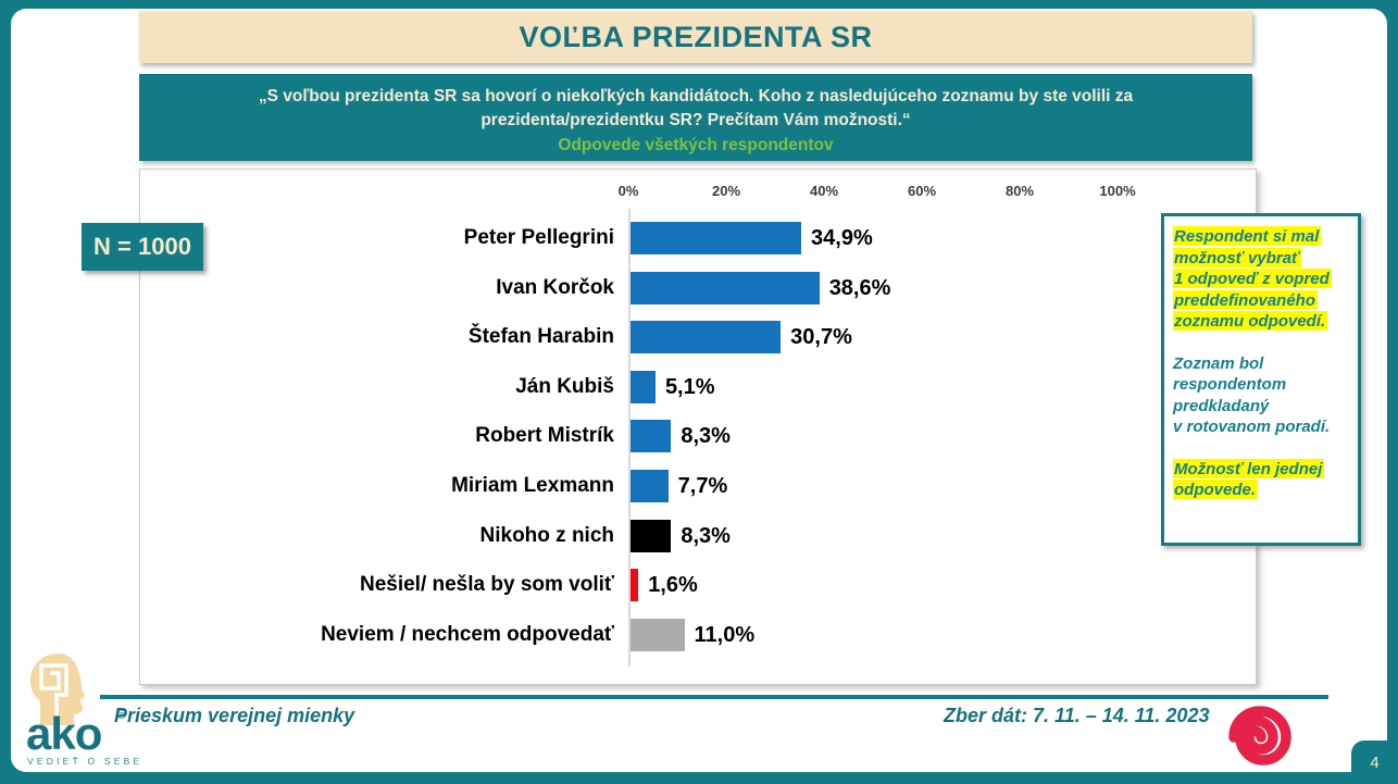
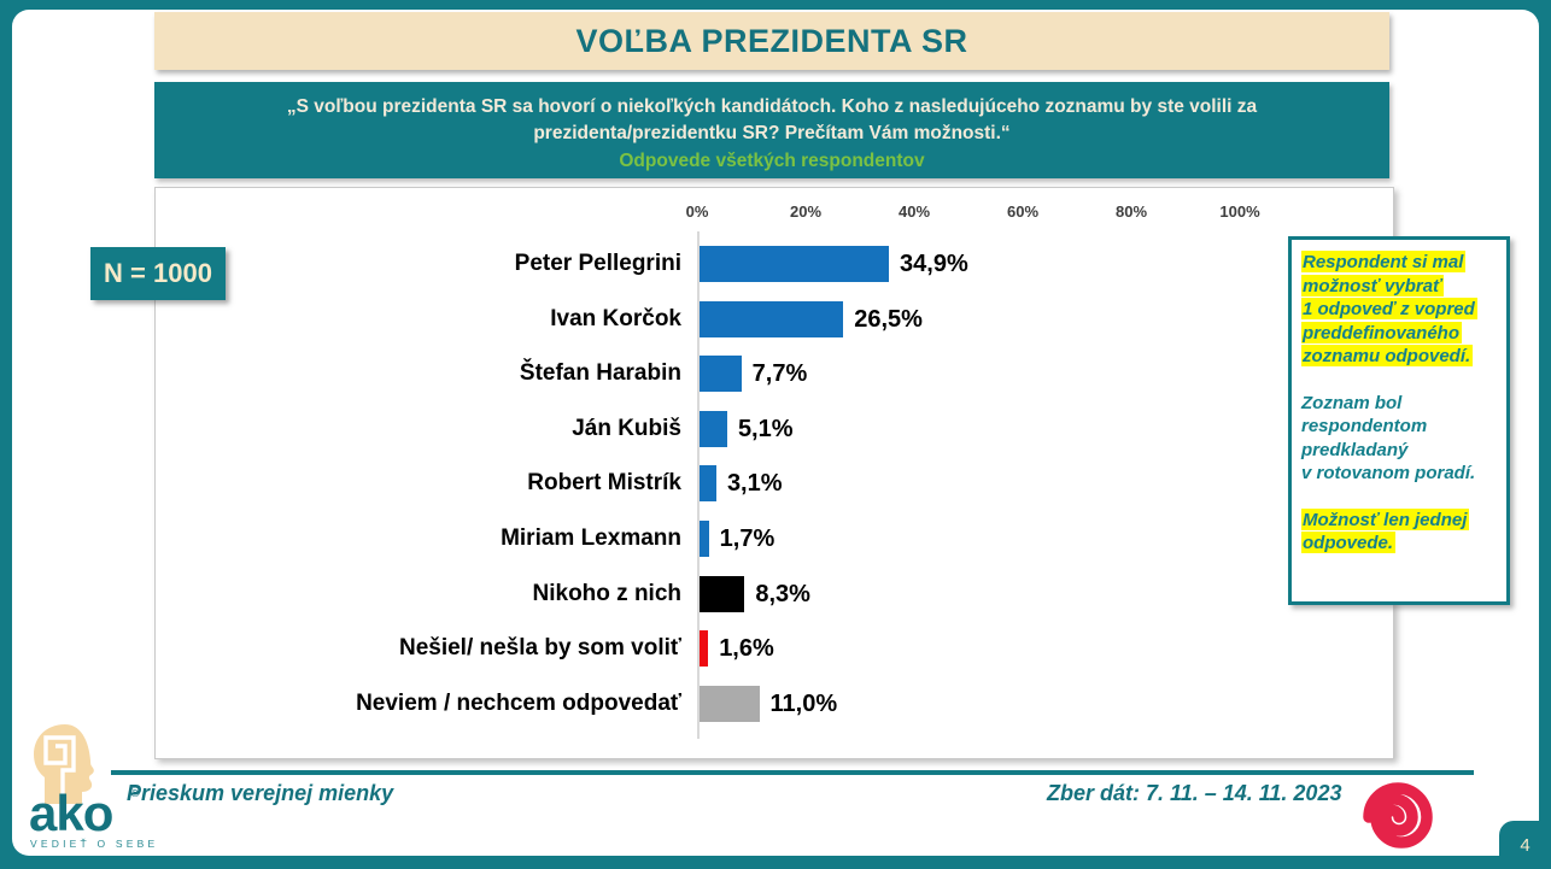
Ivan Korčok: 38,6% -> 26,5%
Štefan Harabin: 30,7% -> 7,7%
Robert Mistrík: 8,3% -> 3,1%
Miriam Lexmann: 7,7% -> 1,7%
